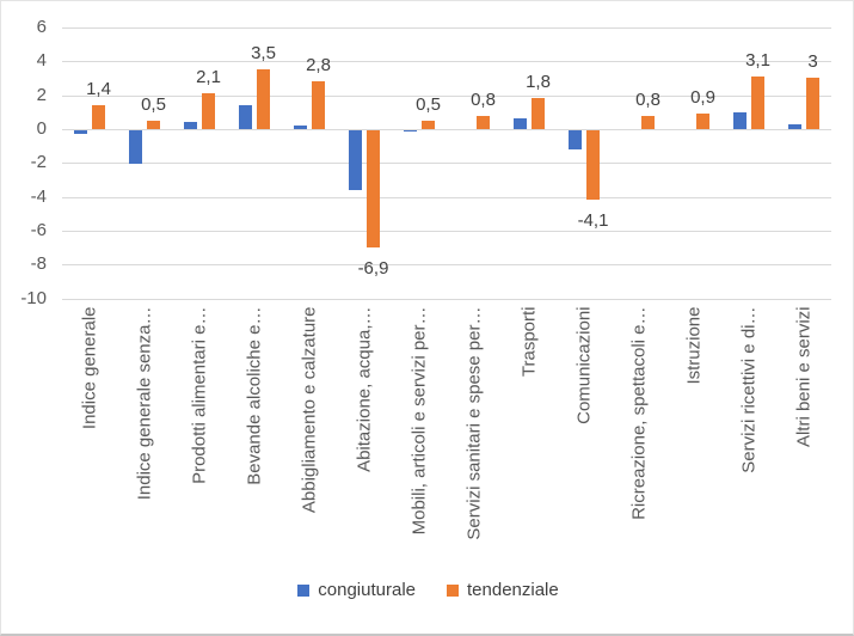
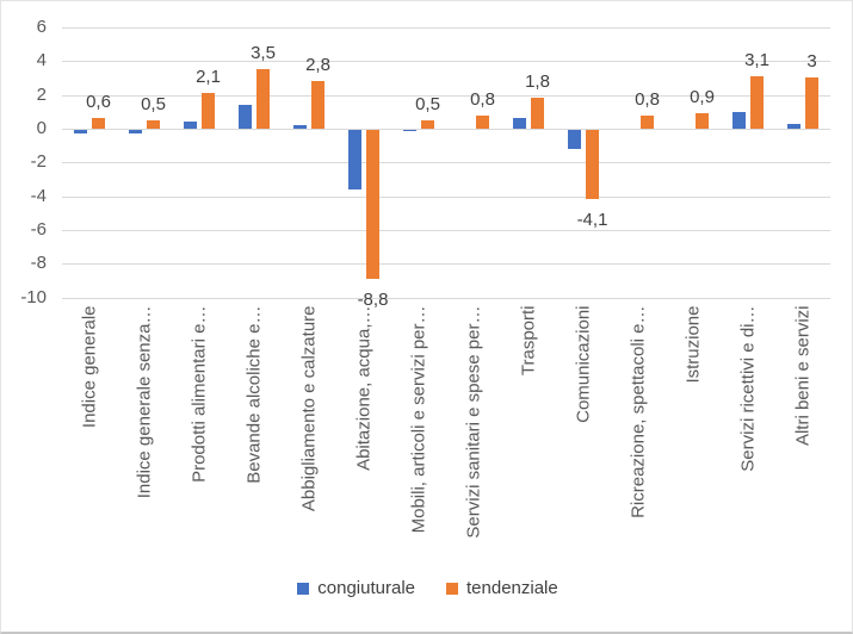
tendenziale/Indice generale: 1,4 -> 0,6
congiuturale/Indice generale senza…: -2.0 -> -0.2
tendenziale/Abitazione, acqua,…: -6,9 -> -8,8
